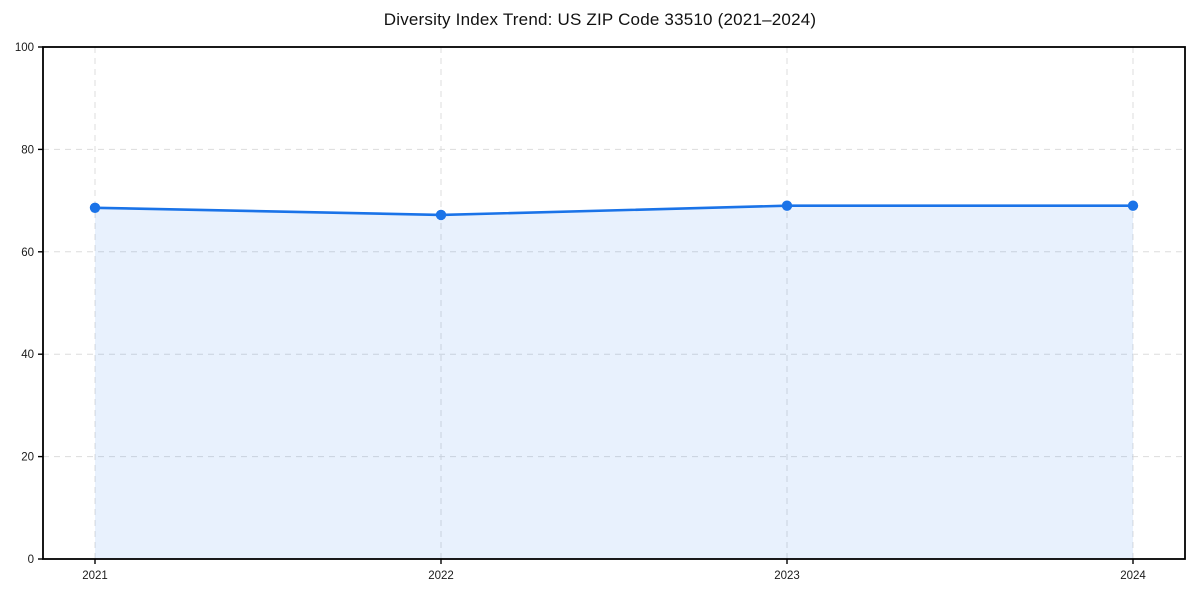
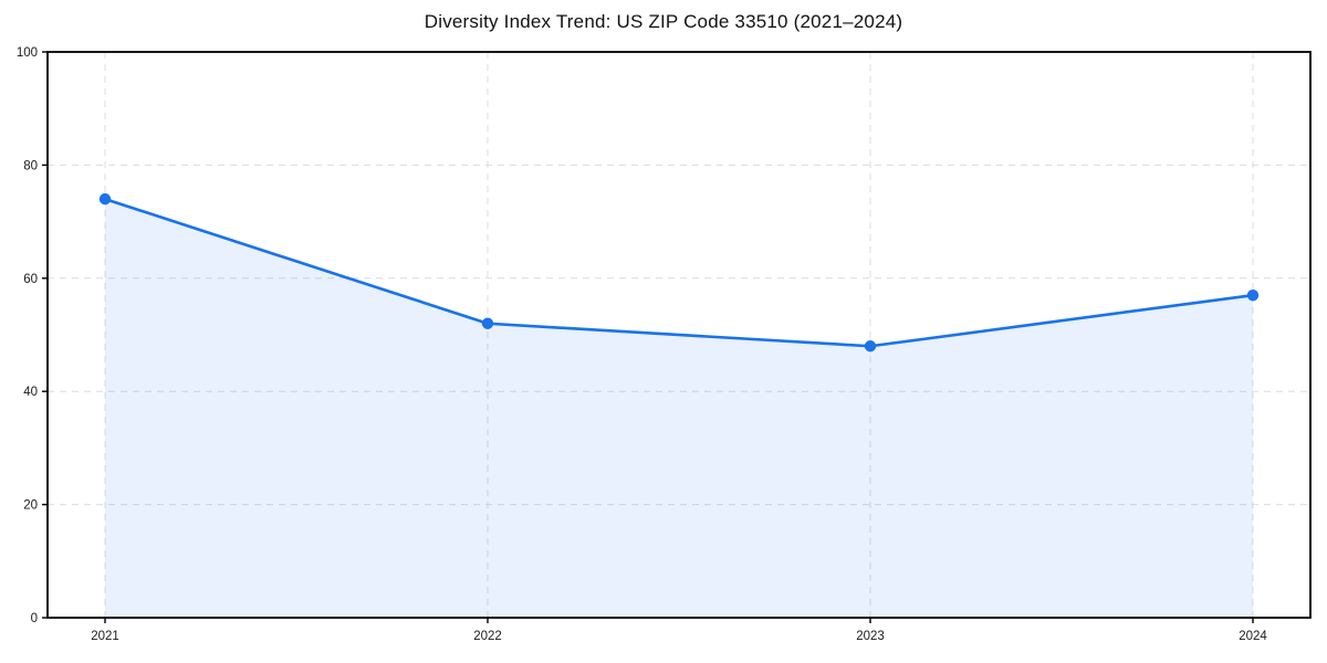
2021: 69 -> 74
2022: 67 -> 52
2023: 69 -> 48
2024: 69 -> 57
